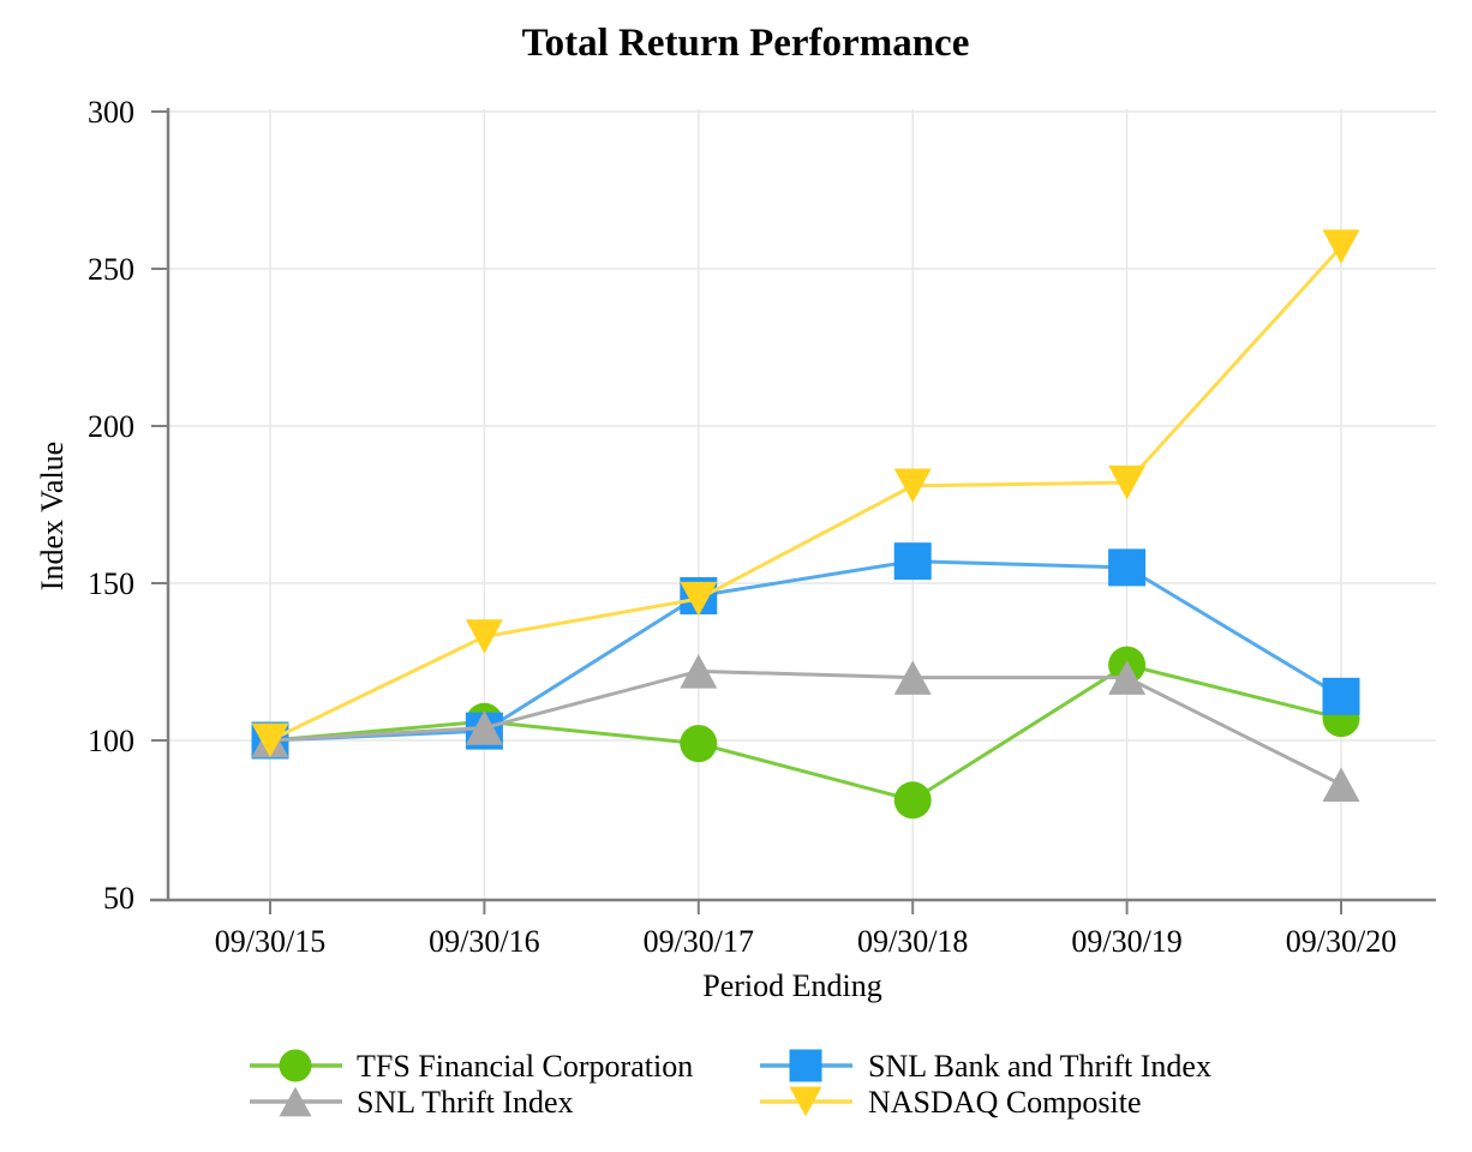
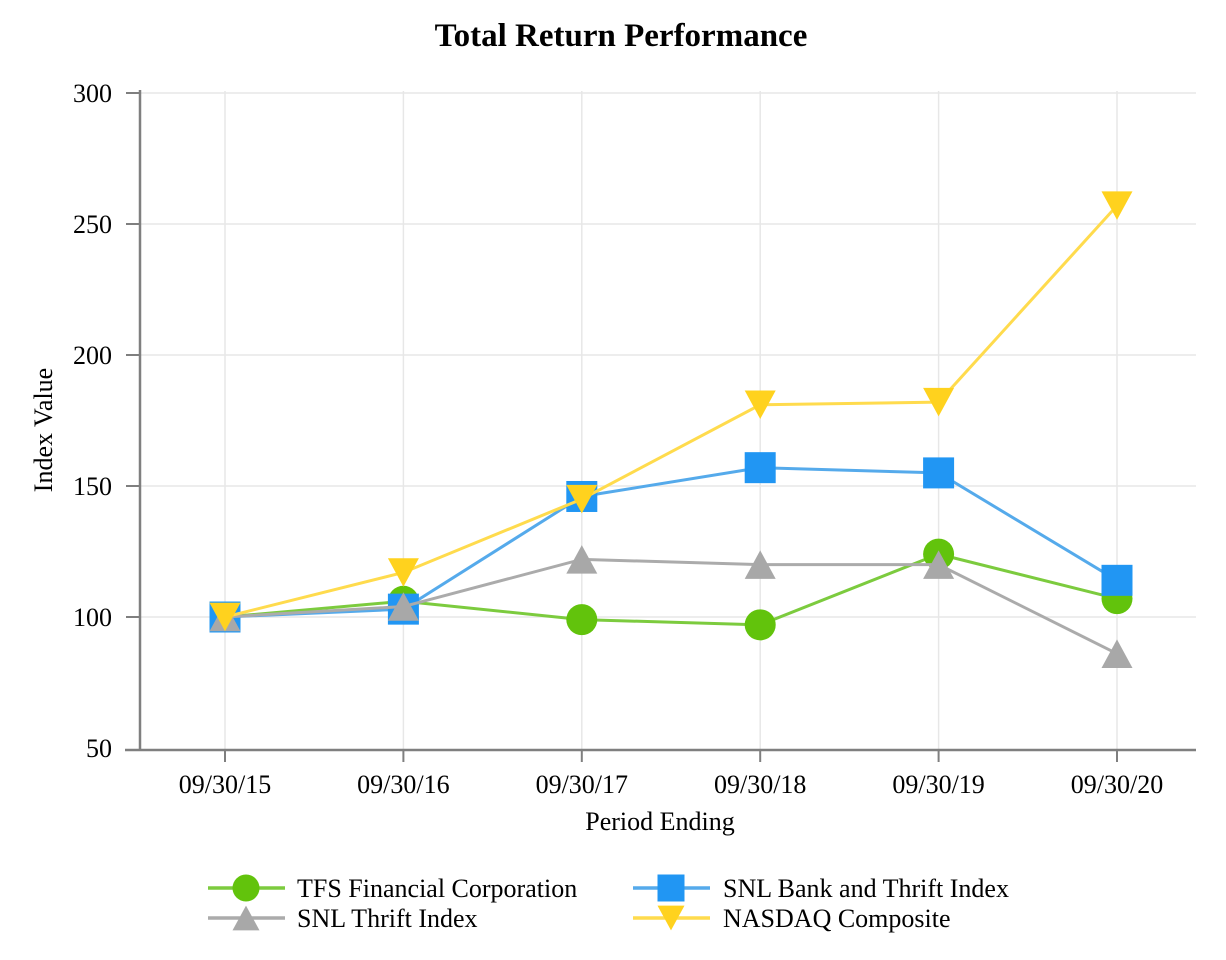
NASDAQ Composite/09/30/16: 133 -> 117
TFS Financial Corporation/09/30/18: 81 -> 97
